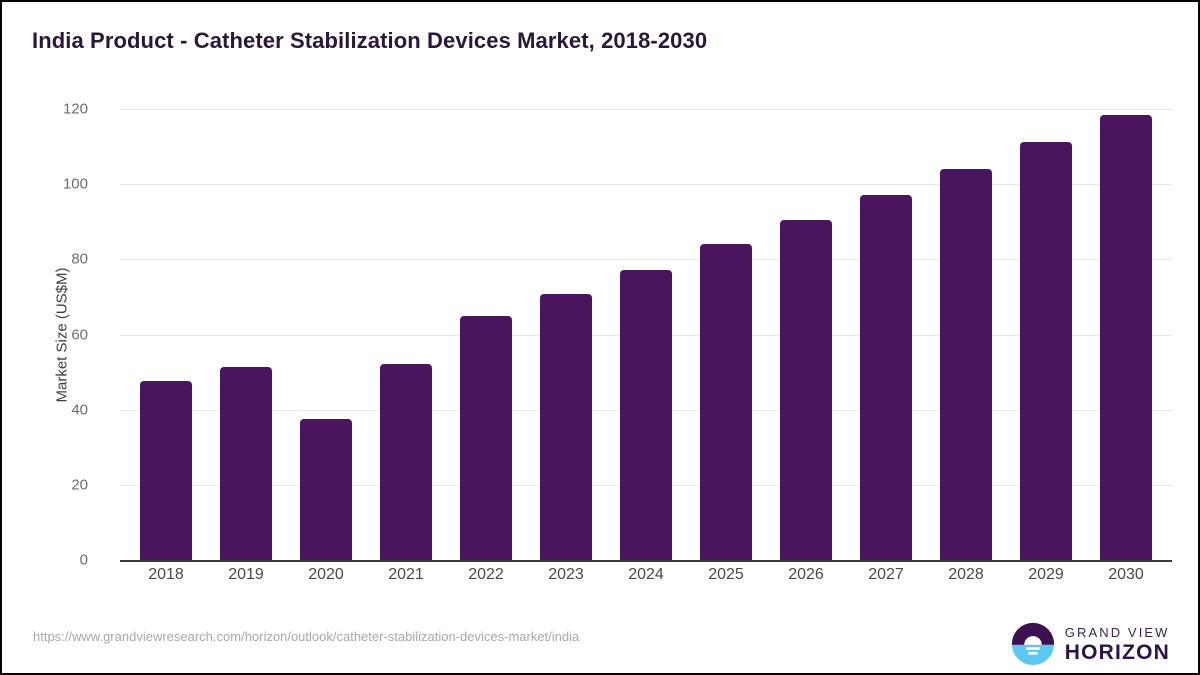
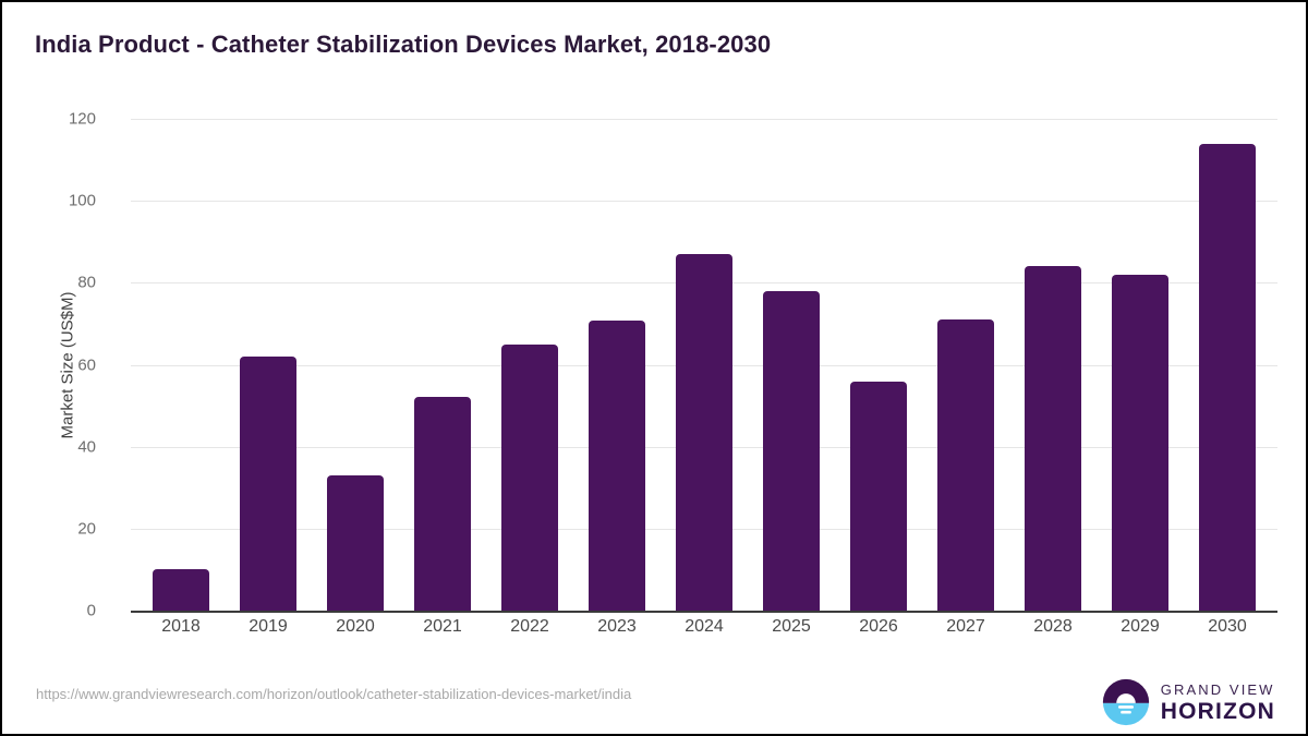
2018: 48 -> 10
2019: 51 -> 62
2020: 38 -> 33
2024: 77 -> 87
2025: 84 -> 78
2026: 90 -> 56
2027: 97 -> 71
2028: 104 -> 84
2029: 111 -> 82
2030: 118 -> 114
